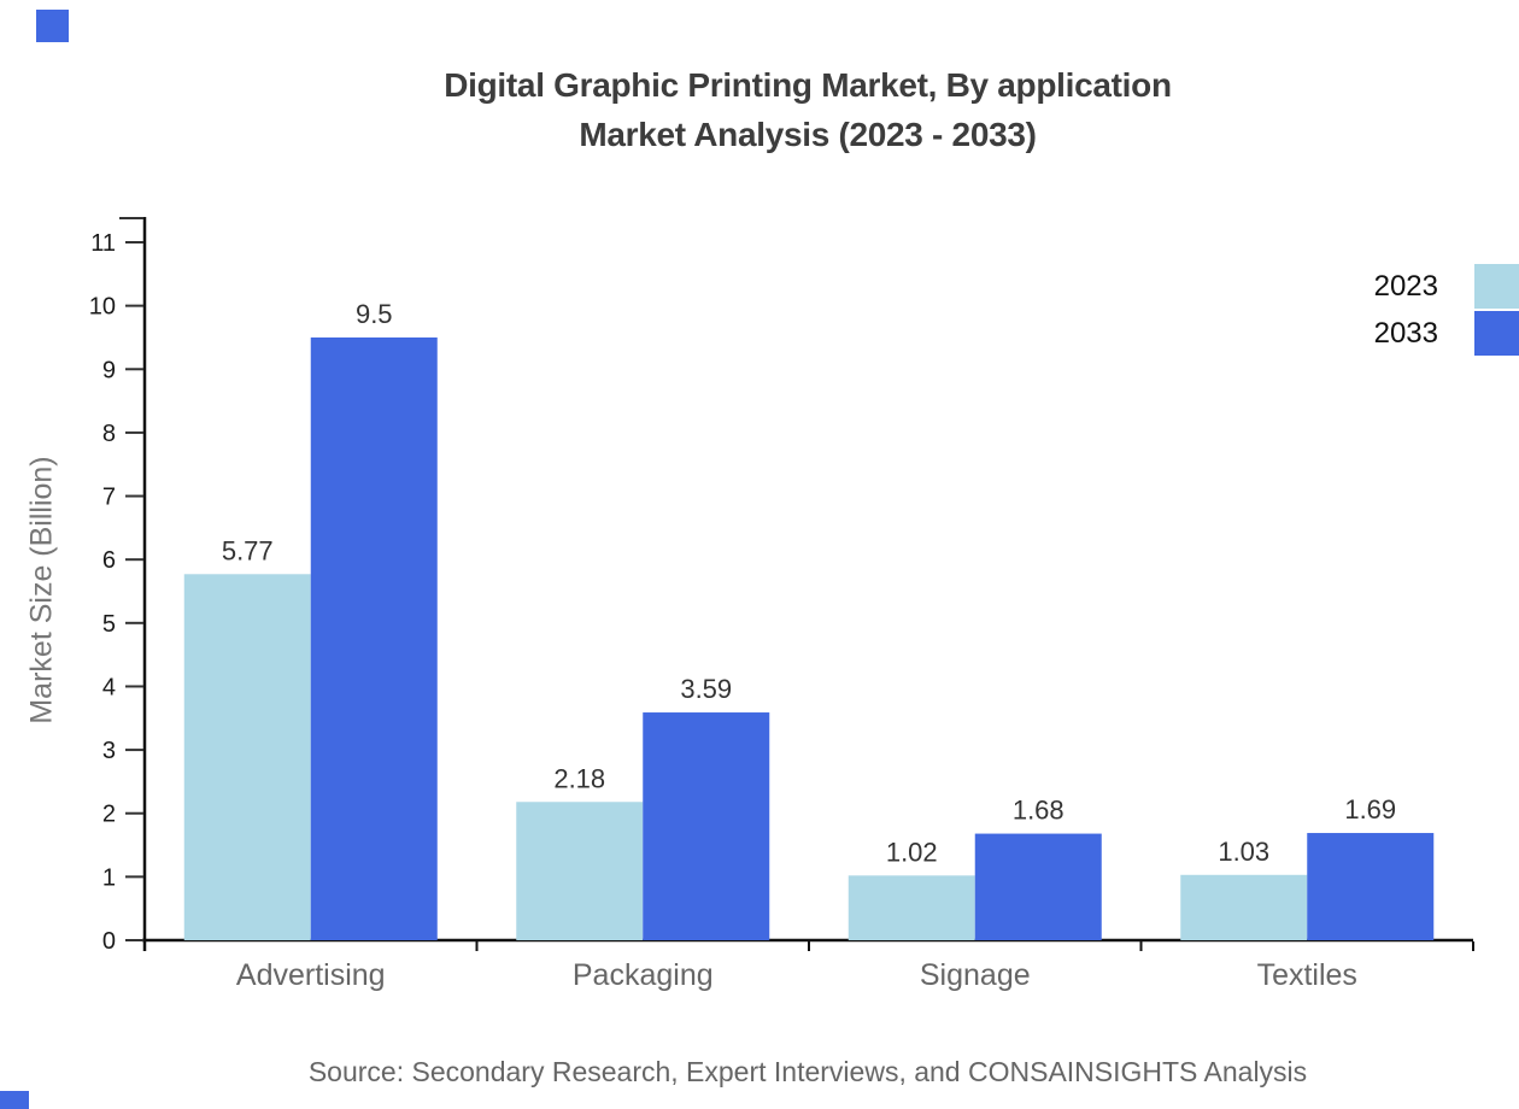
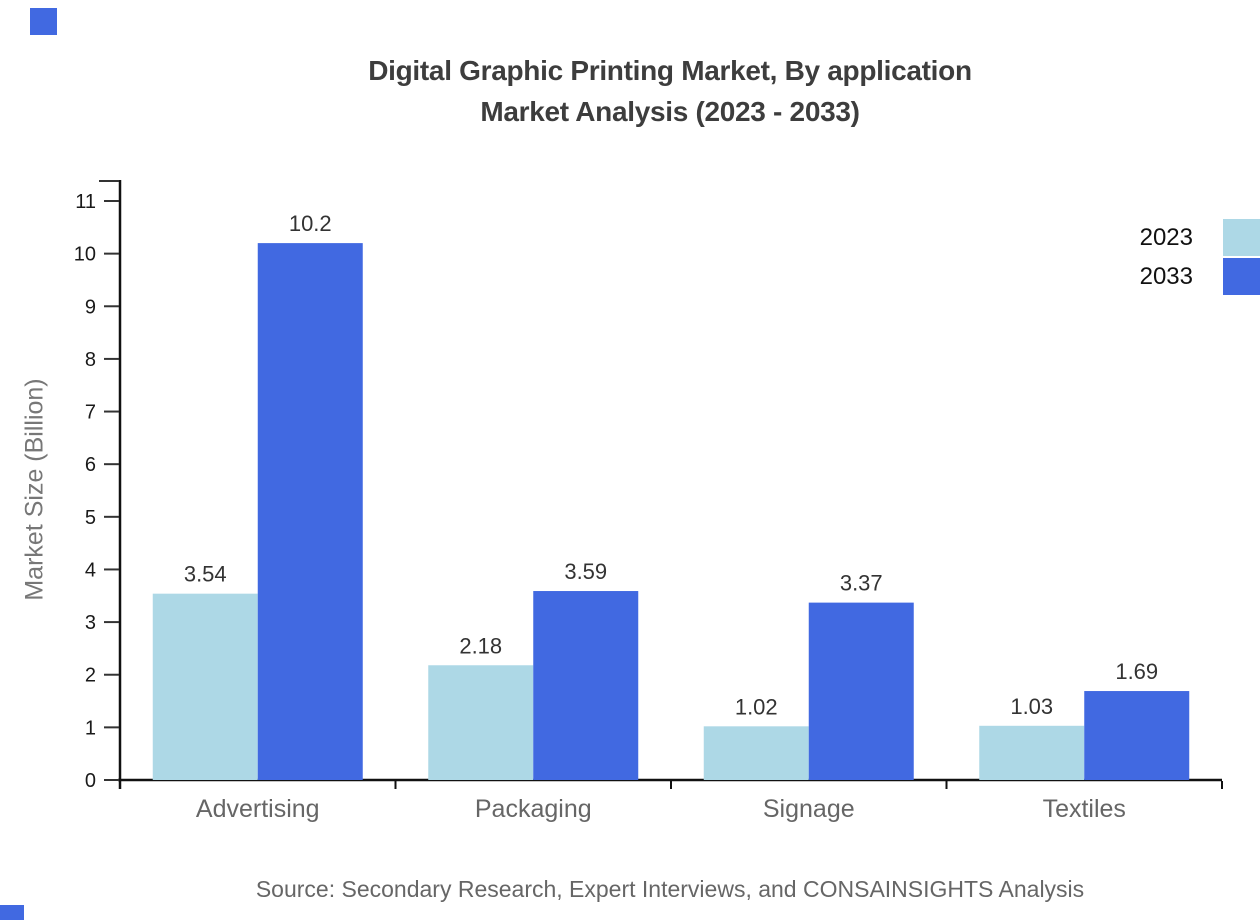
2023/Advertising: 5.77 -> 3.54
2033/Advertising: 9.5 -> 10.2
2033/Signage: 1.68 -> 3.37
